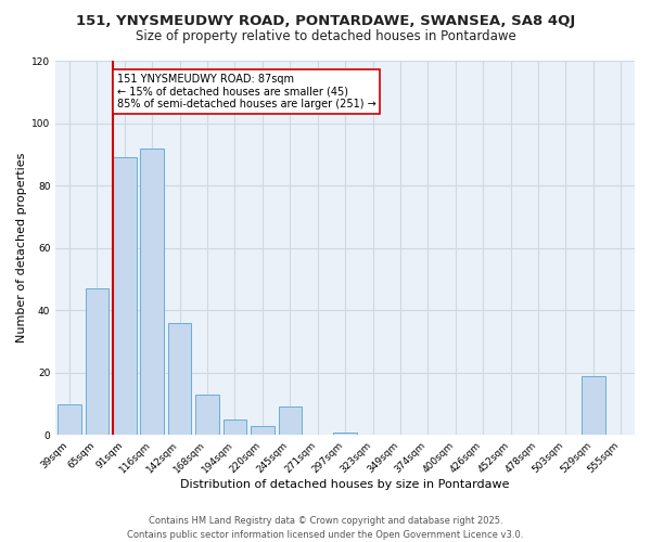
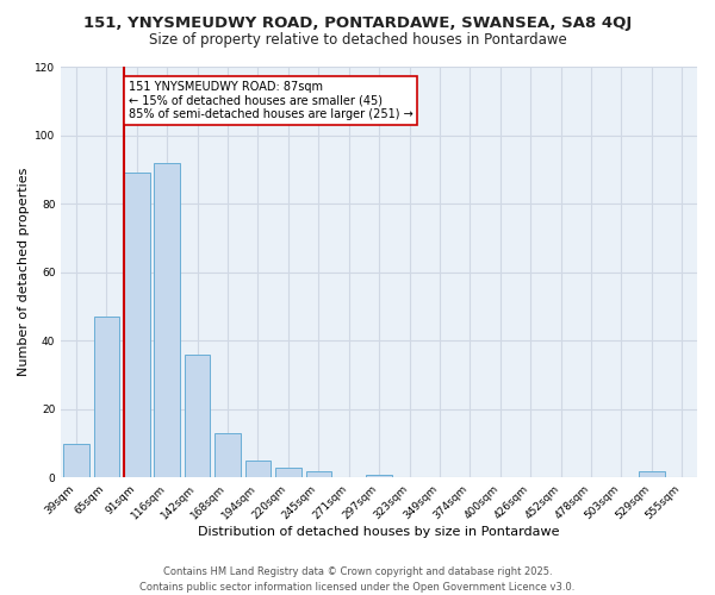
245sqm: 9 -> 2
529sqm: 19 -> 2
